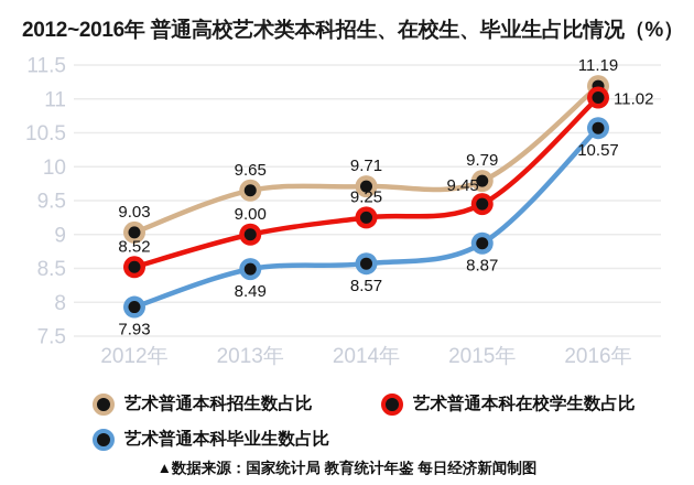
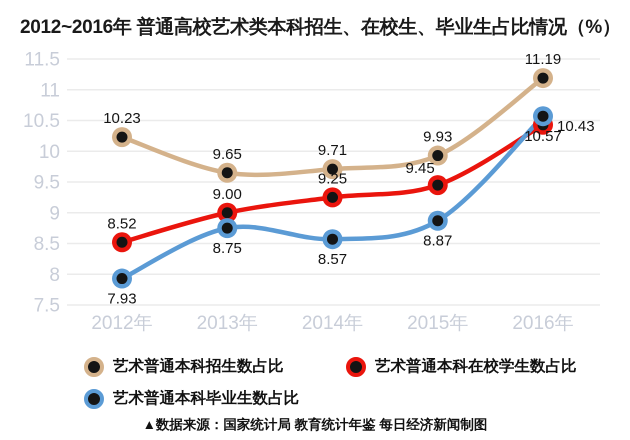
艺术普通本科招生数占比/2012年: 9.03 -> 10.23
艺术普通本科毕业生数占比/2013年: 8.49 -> 8.75
艺术普通本科招生数占比/2015年: 9.79 -> 9.93
艺术普通本科在校学生数占比/2016年: 11.02 -> 10.43
